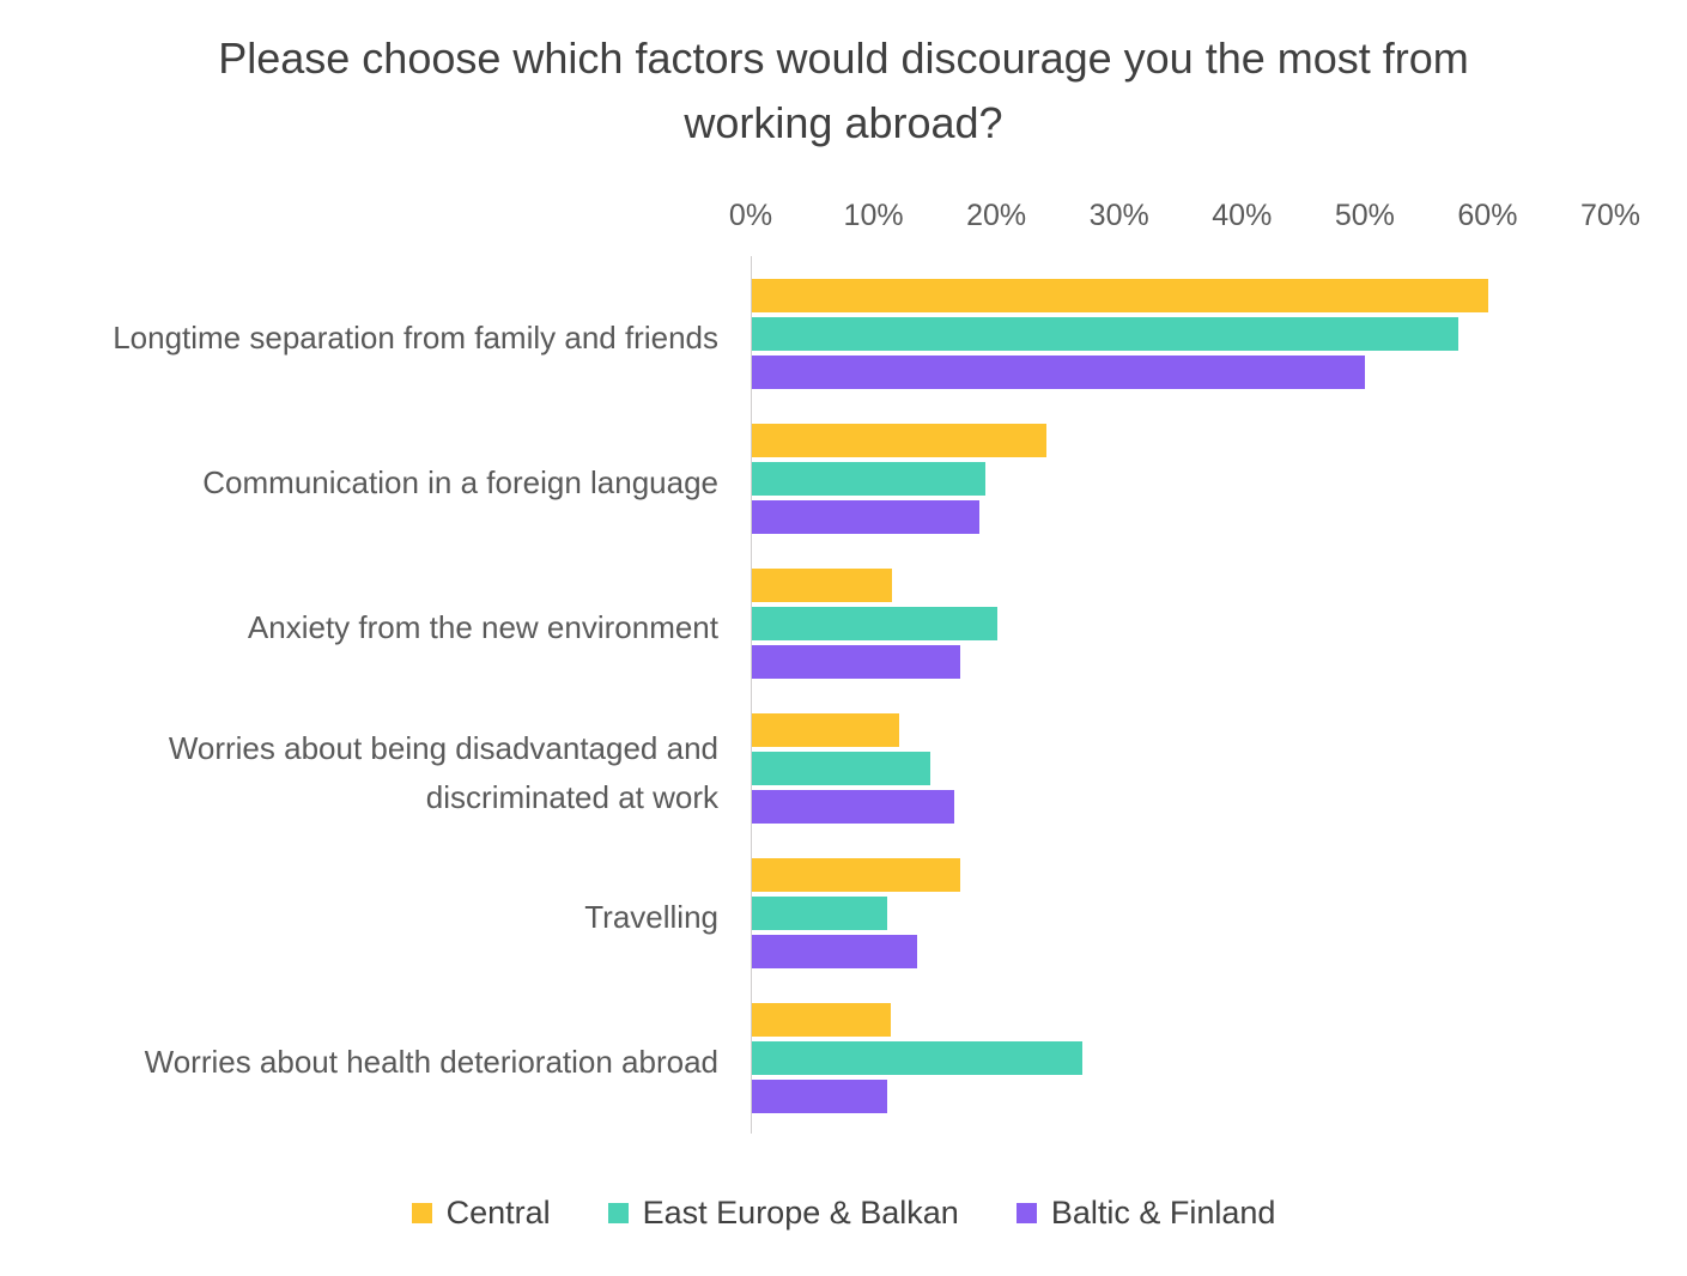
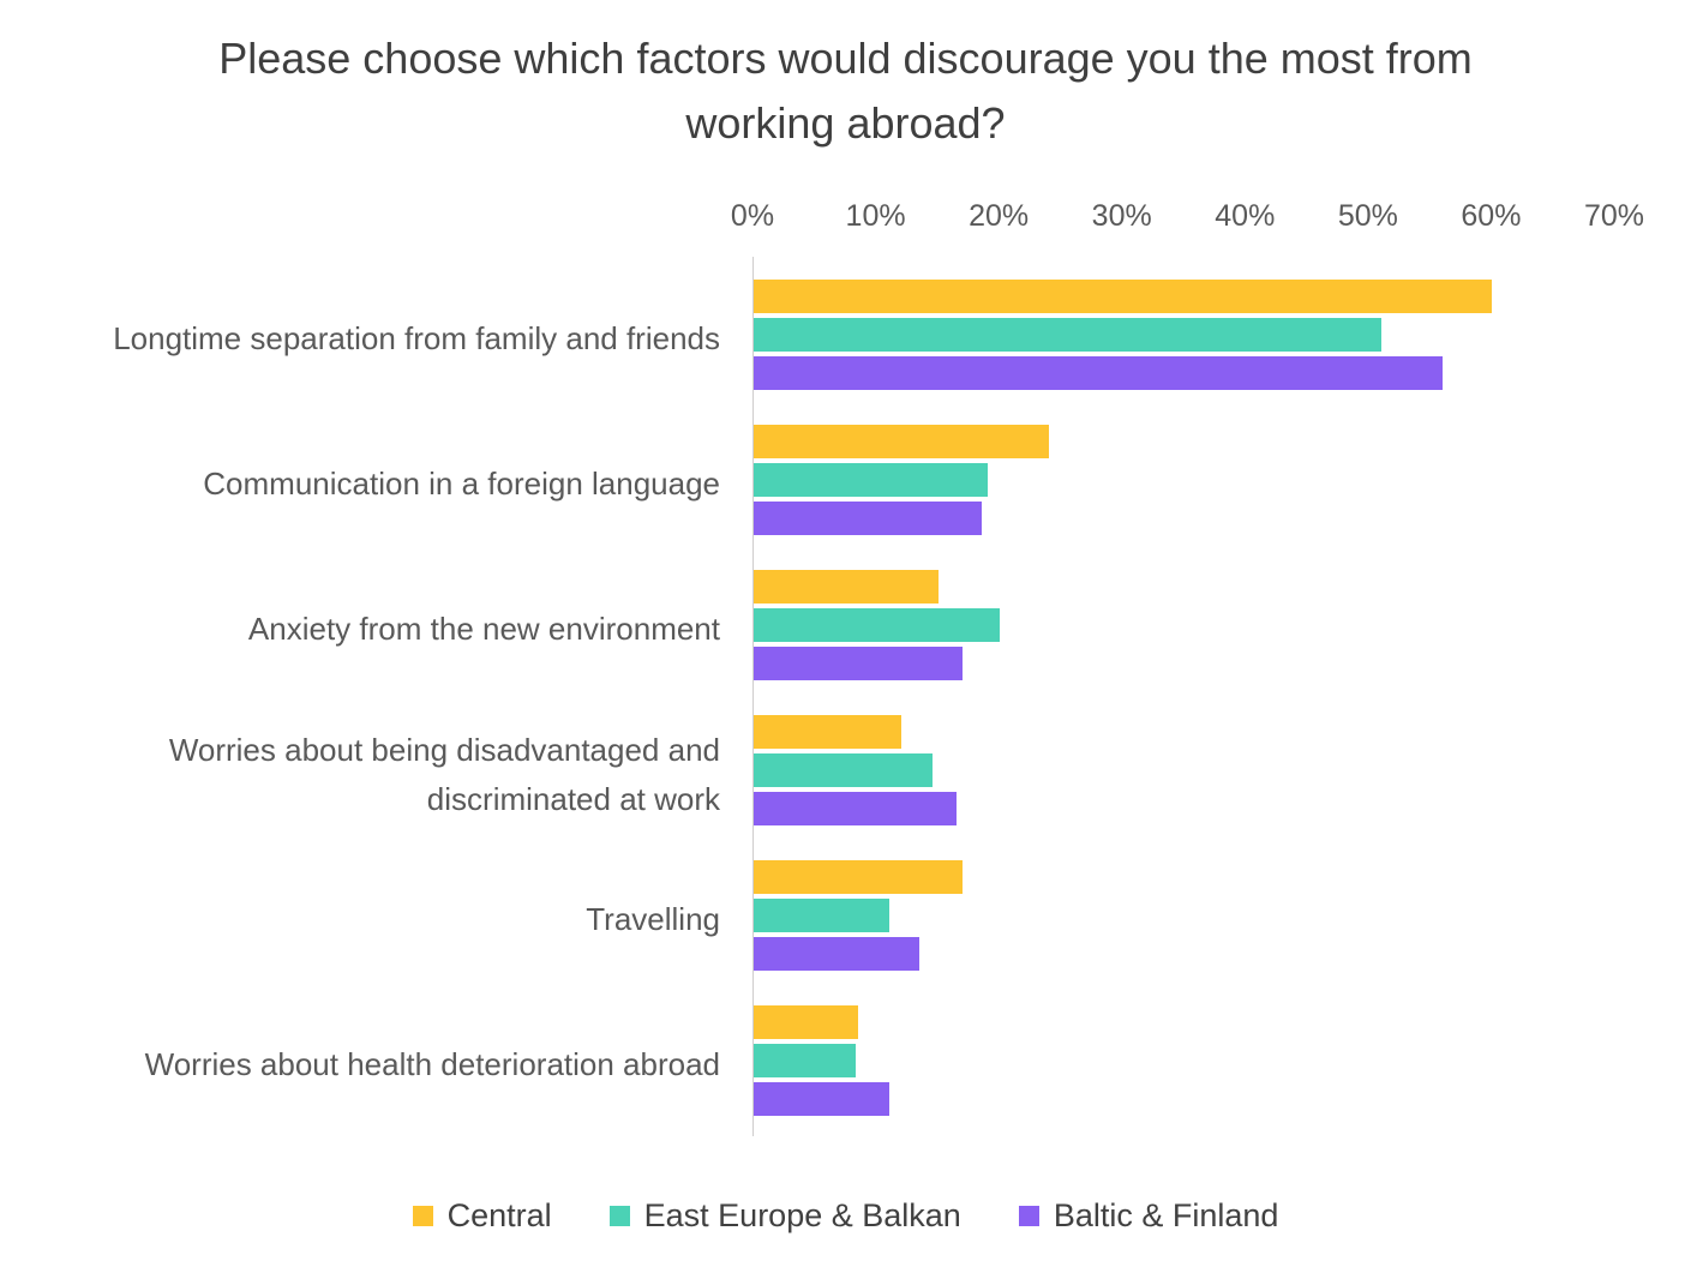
East Europe & Balkan/Longtime separation from family and friends: 57.5% -> 51.0%
Baltic & Finland/Longtime separation from family and friends: 49.9% -> 56.0%
Central/Anxiety from the new environment: 11.4% -> 15.0%
Central/Worries about health deterioration abroad: 11.3% -> 8.5%
East Europe & Balkan/Worries about health deterioration abroad: 26.9% -> 8.3%
